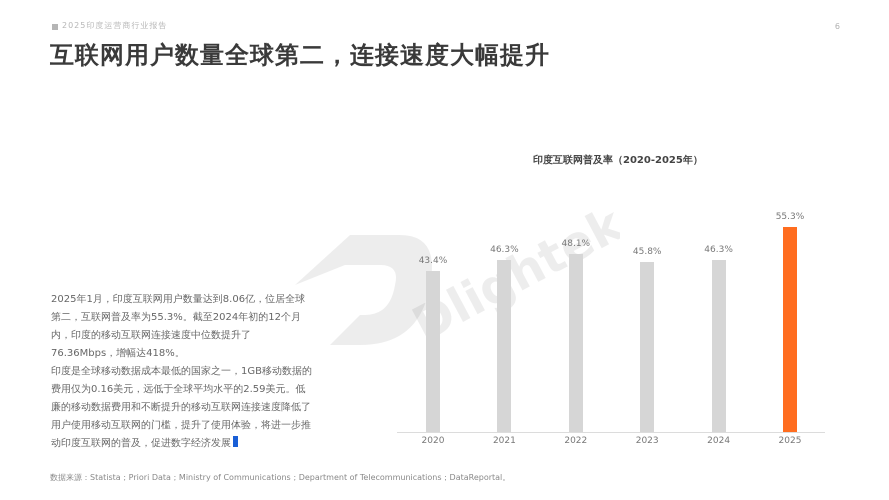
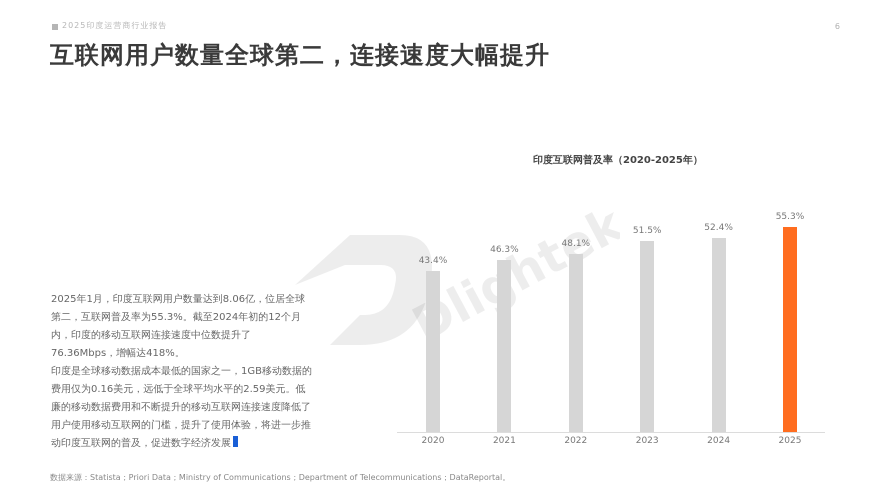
2023: 45.8% -> 51.5%
2024: 46.3% -> 52.4%
